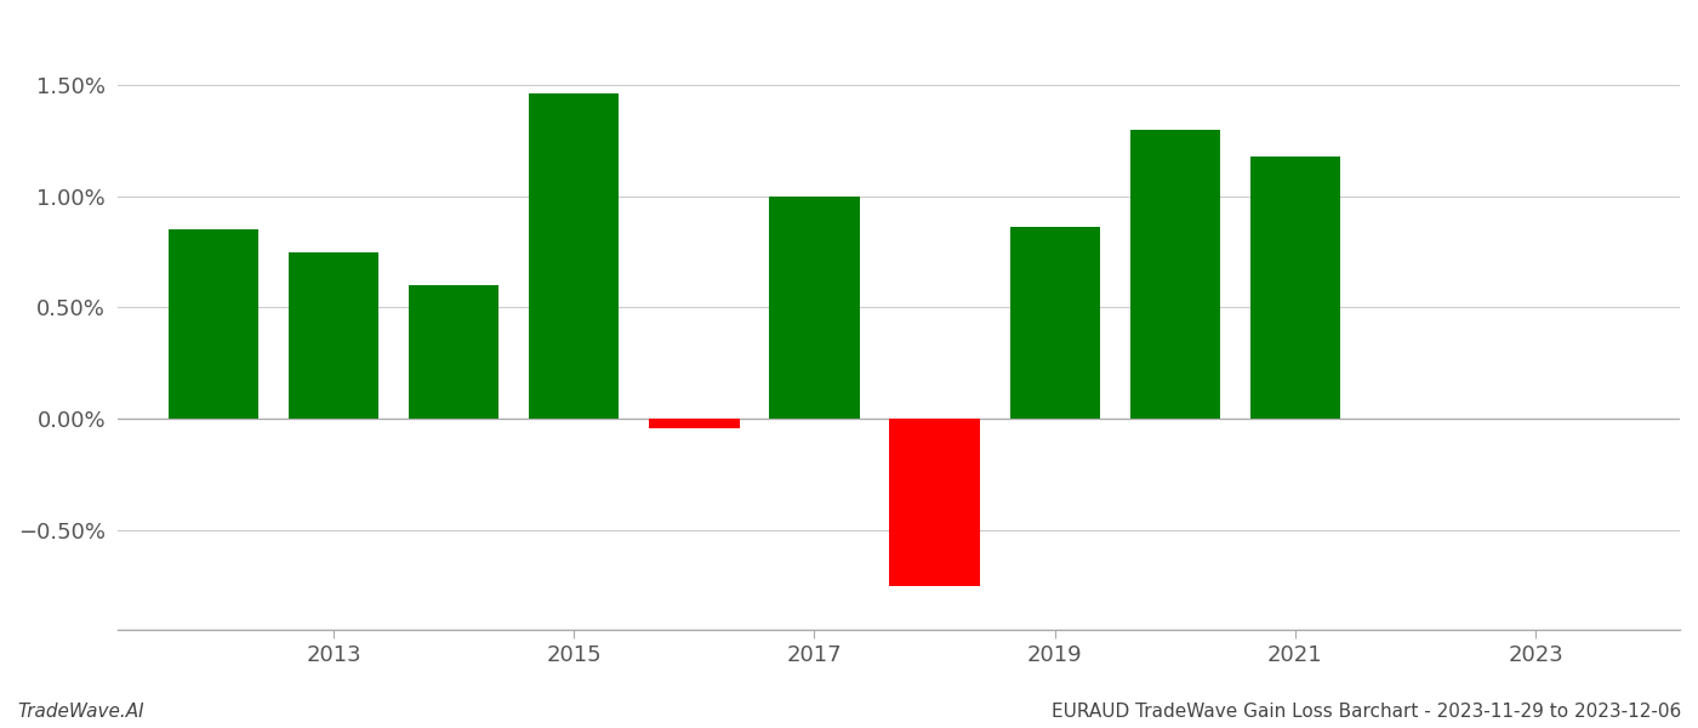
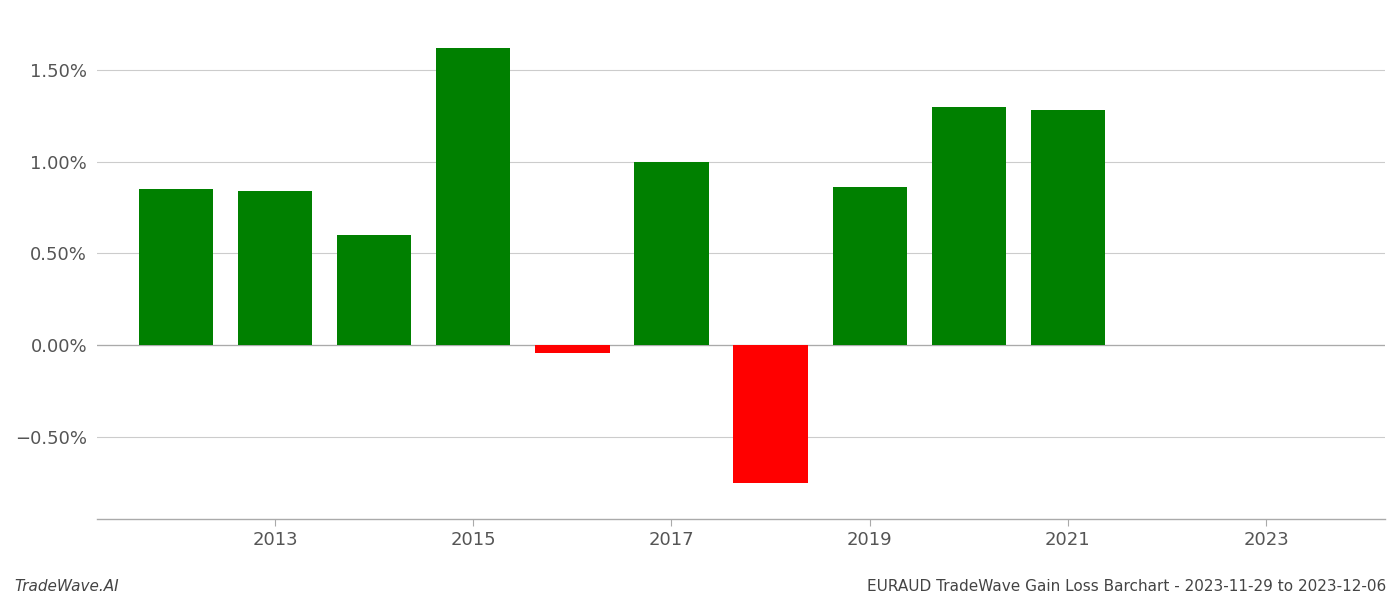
2013: 0.75% -> 0.84%
2015: 1.46% -> 1.62%
2021: 1.18% -> 1.28%
